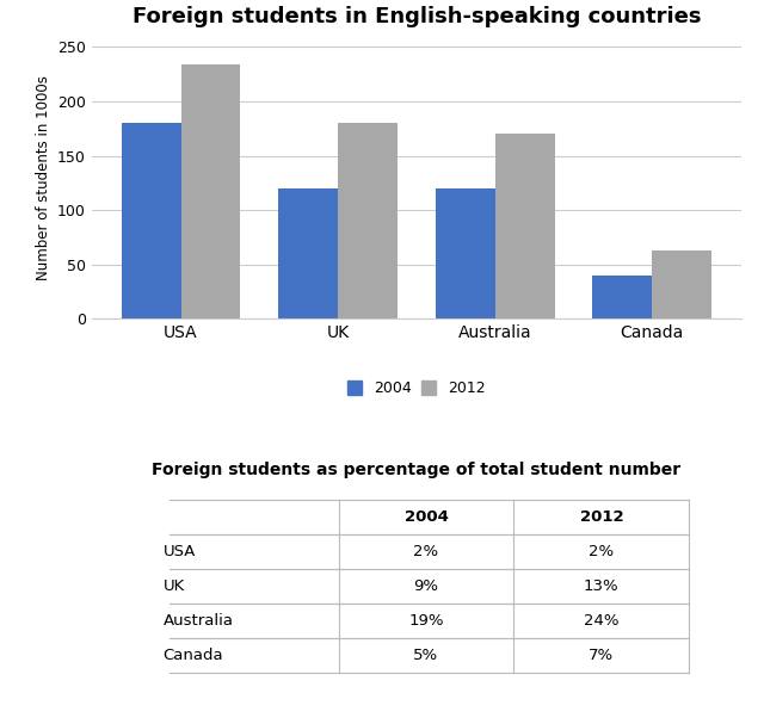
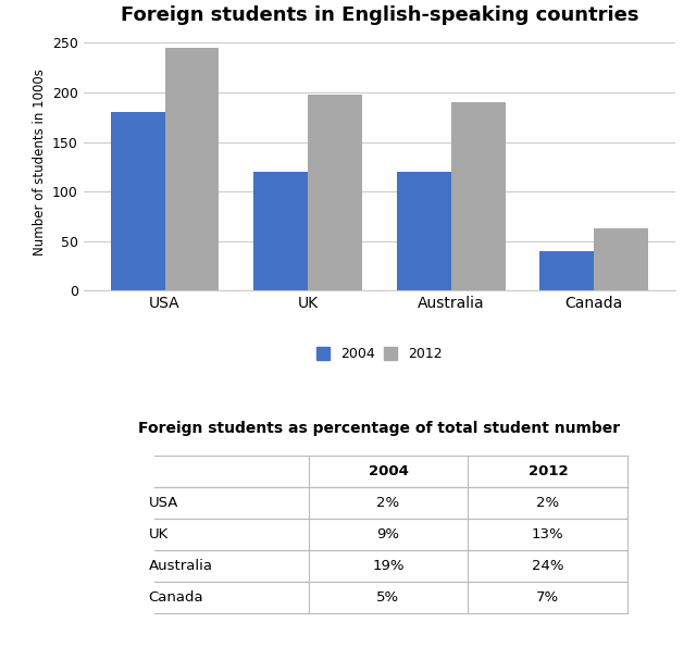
2012/USA: 234 -> 245
2012/UK: 180 -> 198
2012/Australia: 170 -> 190
